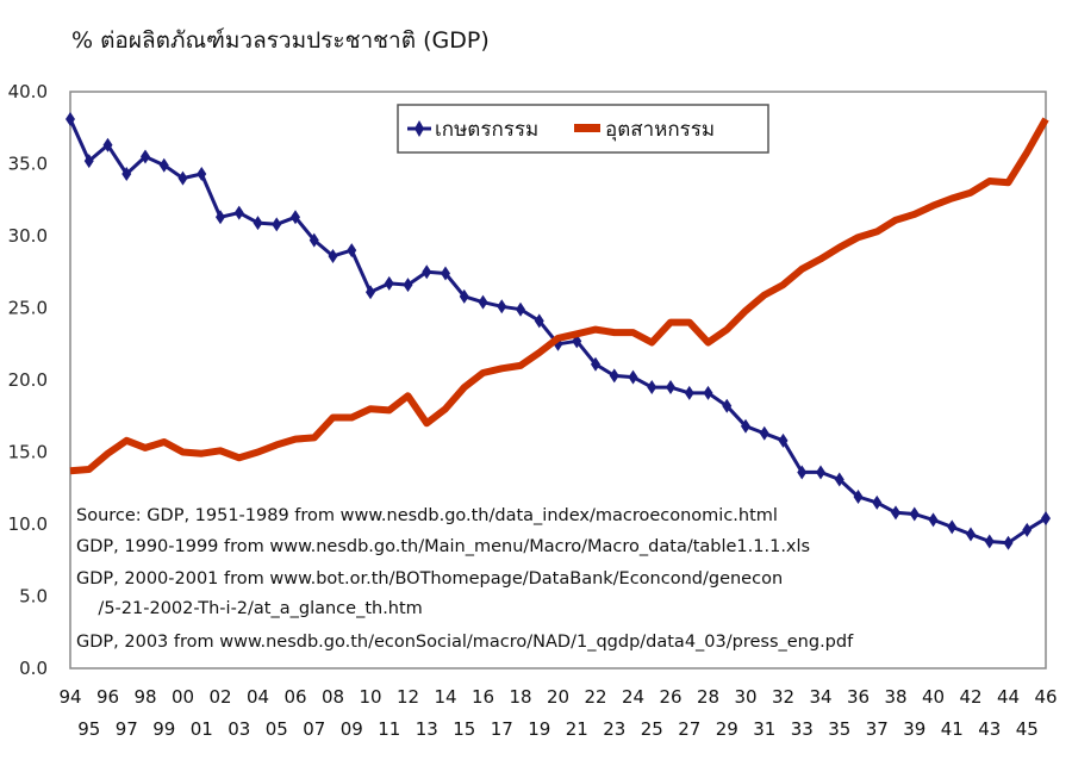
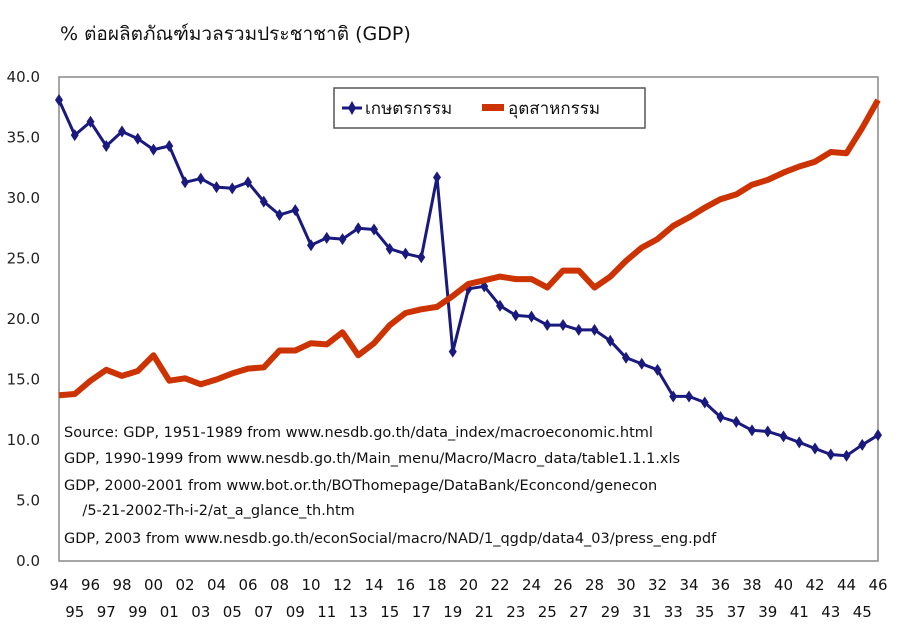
อุตสาหกรรม/00: 15.0 -> 17.0
เกษตรกรรม/18: 24.9 -> 31.7
เกษตรกรรม/19: 24.1 -> 17.3
